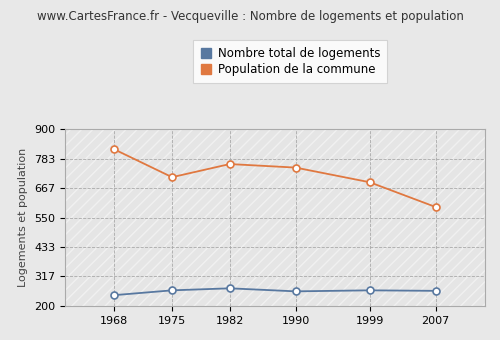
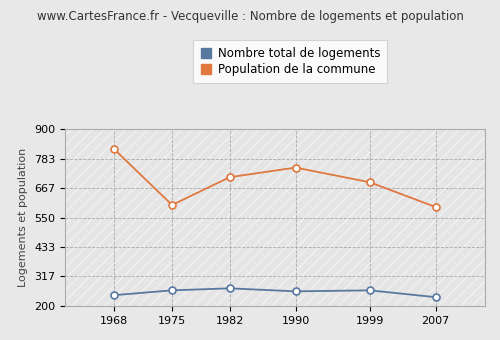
Population de la commune/1975: 710 -> 600
Population de la commune/1982: 762 -> 710
Nombre total de logements/2007: 260 -> 235
